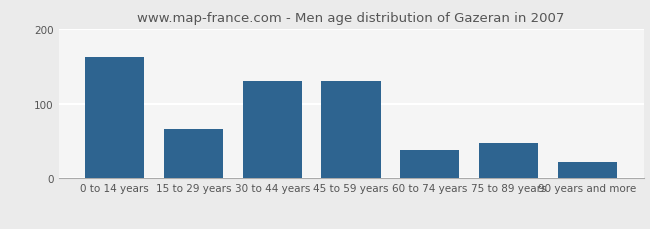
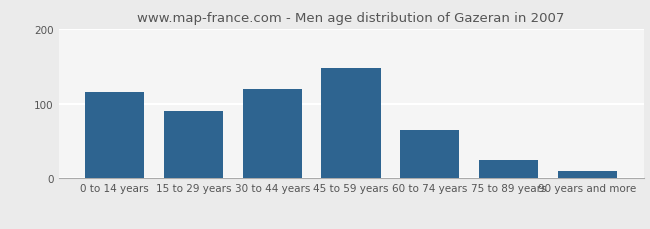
0 to 14 years: 162 -> 115
15 to 29 years: 66 -> 90
30 to 44 years: 130 -> 120
45 to 59 years: 130 -> 148
60 to 74 years: 38 -> 65
75 to 89 years: 48 -> 25
90 years and more: 22 -> 10
